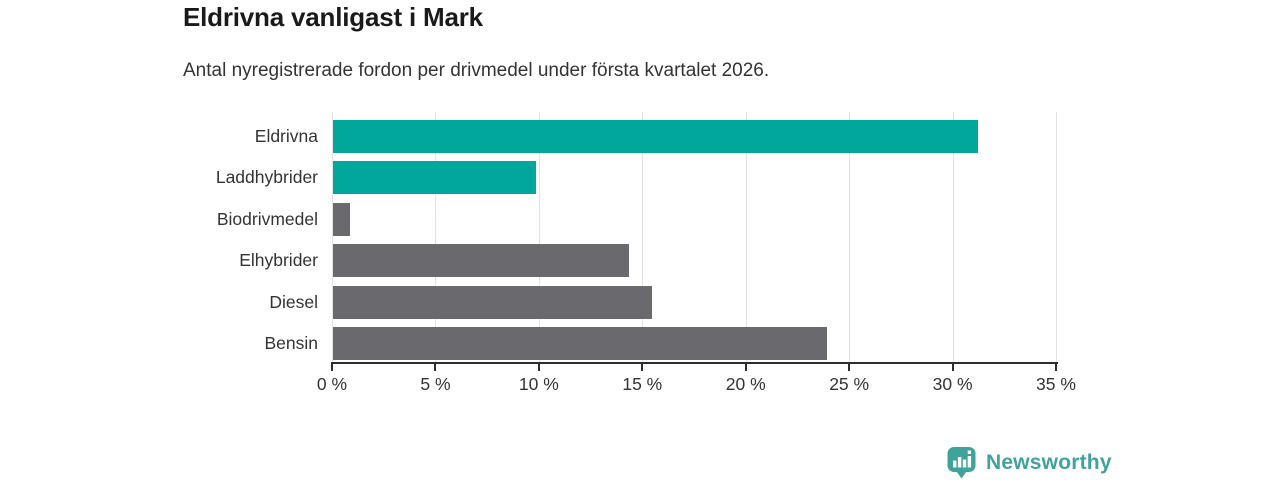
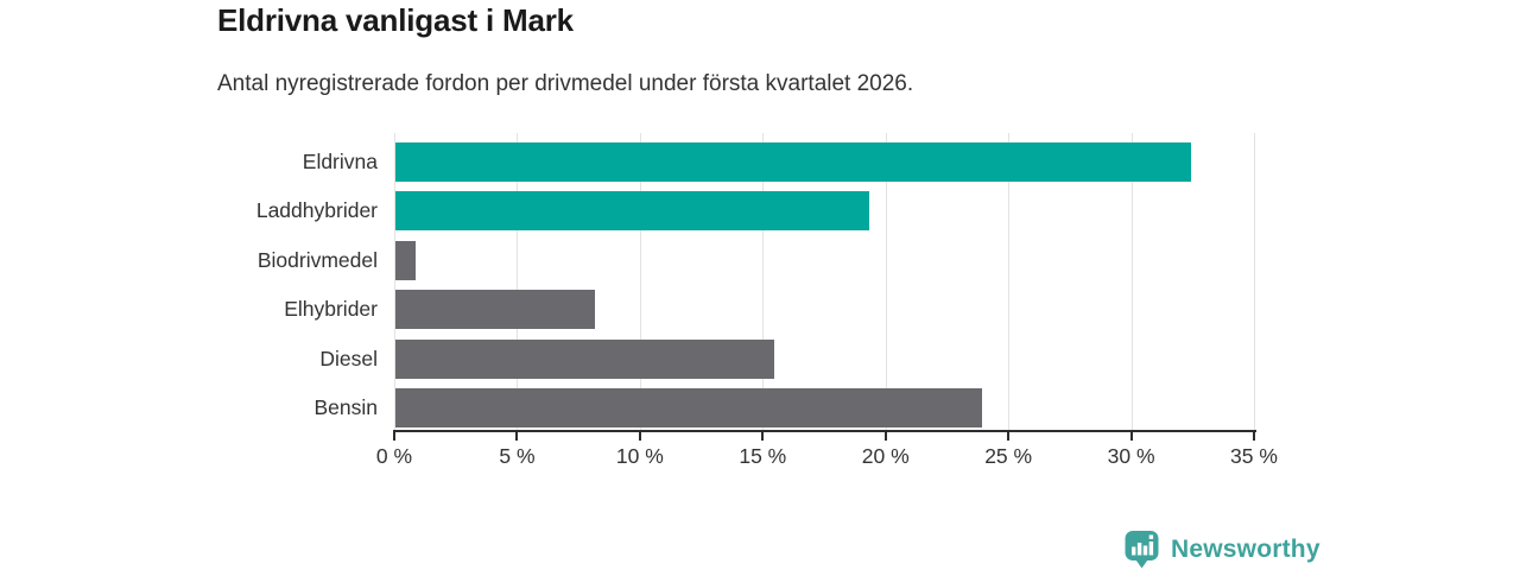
Eldrivna: 31.2% -> 32.4%
Laddhybrider: 9.8% -> 19.3%
Elhybrider: 14.3% -> 8.1%
